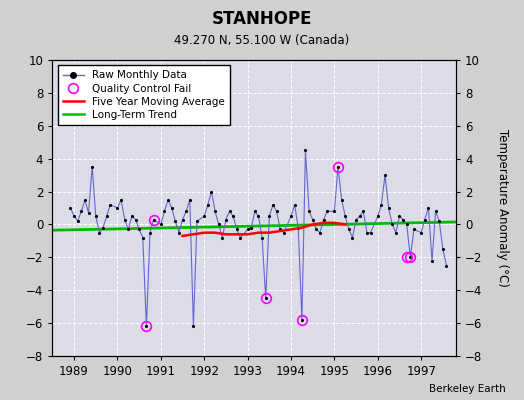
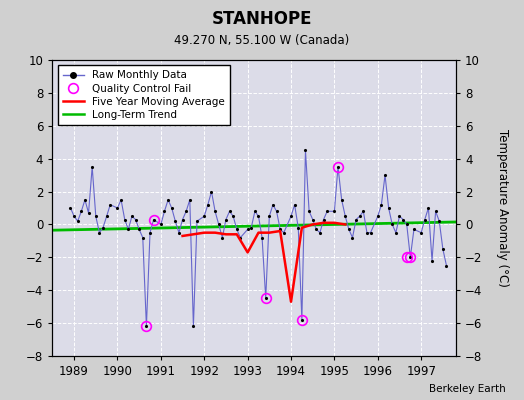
Five Year Moving Average/1993: -0.6 -> -1.7
Five Year Moving Average/1994: -0.3 -> -4.7
